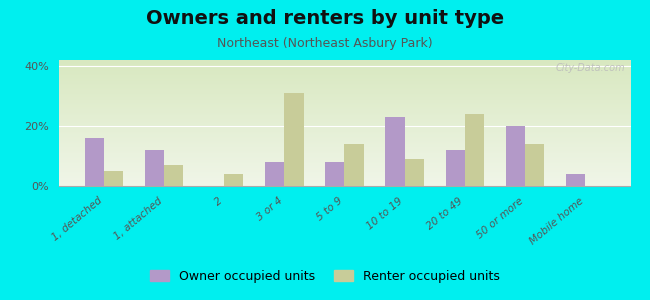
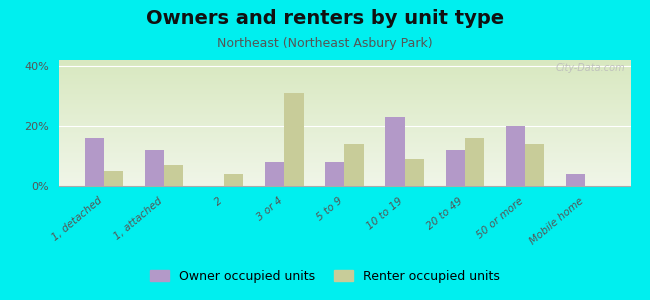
Renter occupied units/20 to 49: 24% -> 16%
